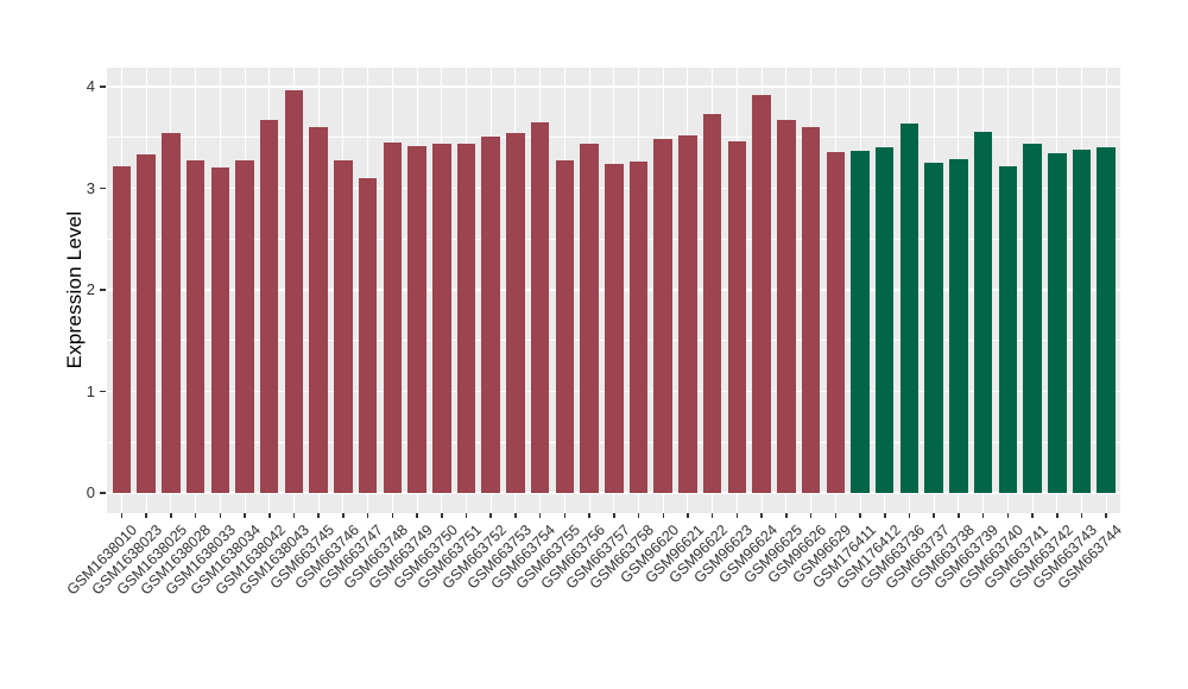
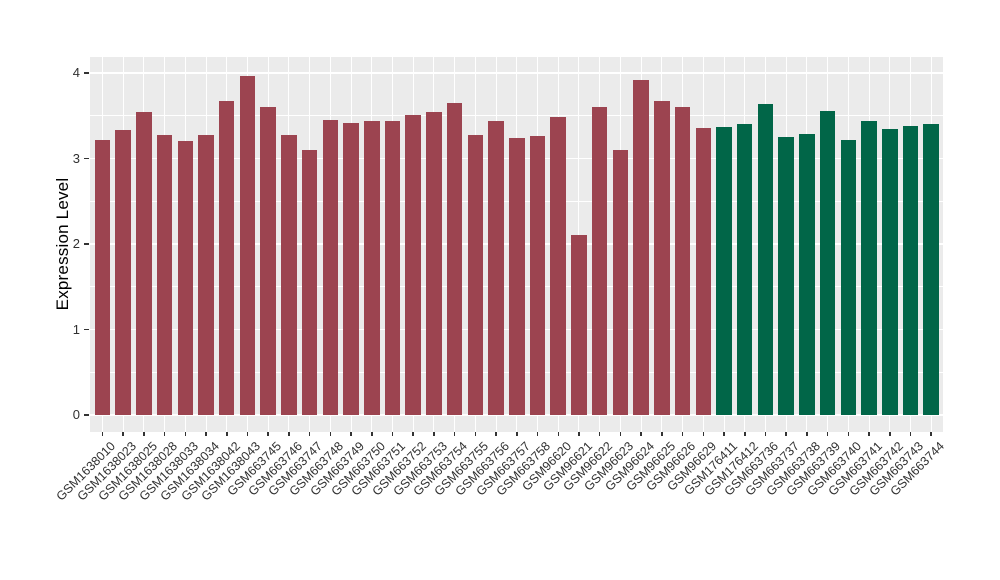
GSM96621: 3.5 -> 2.1
GSM96622: 3.7 -> 3.6
GSM96623: 3.5 -> 3.1
